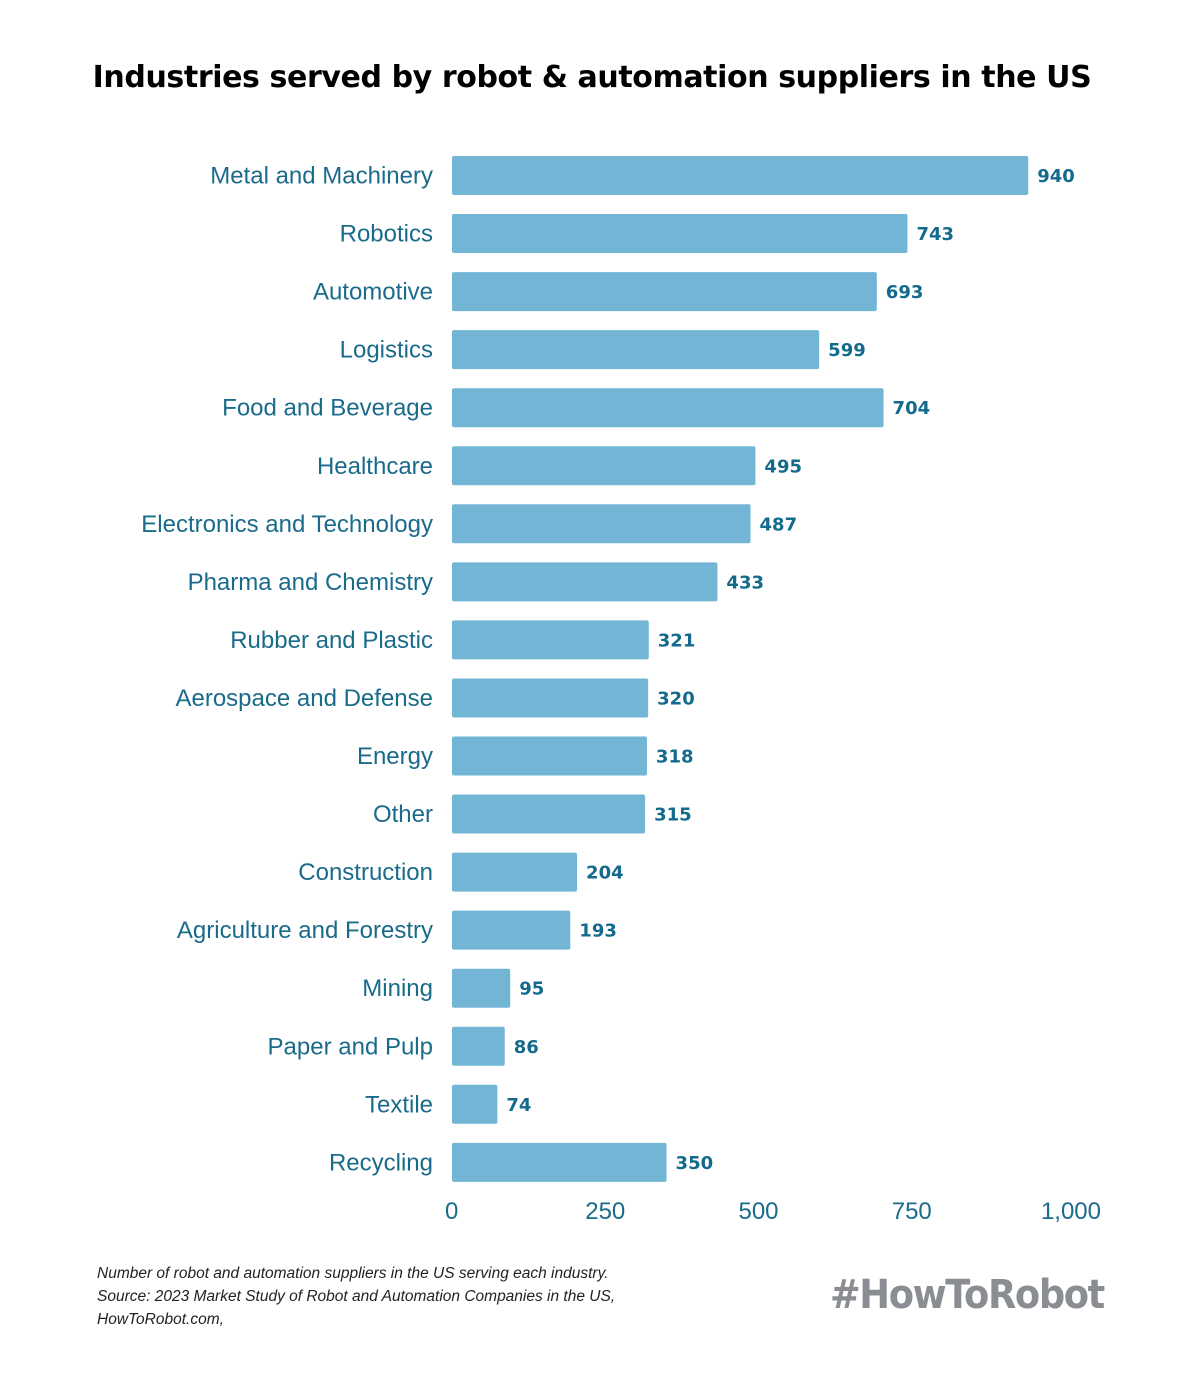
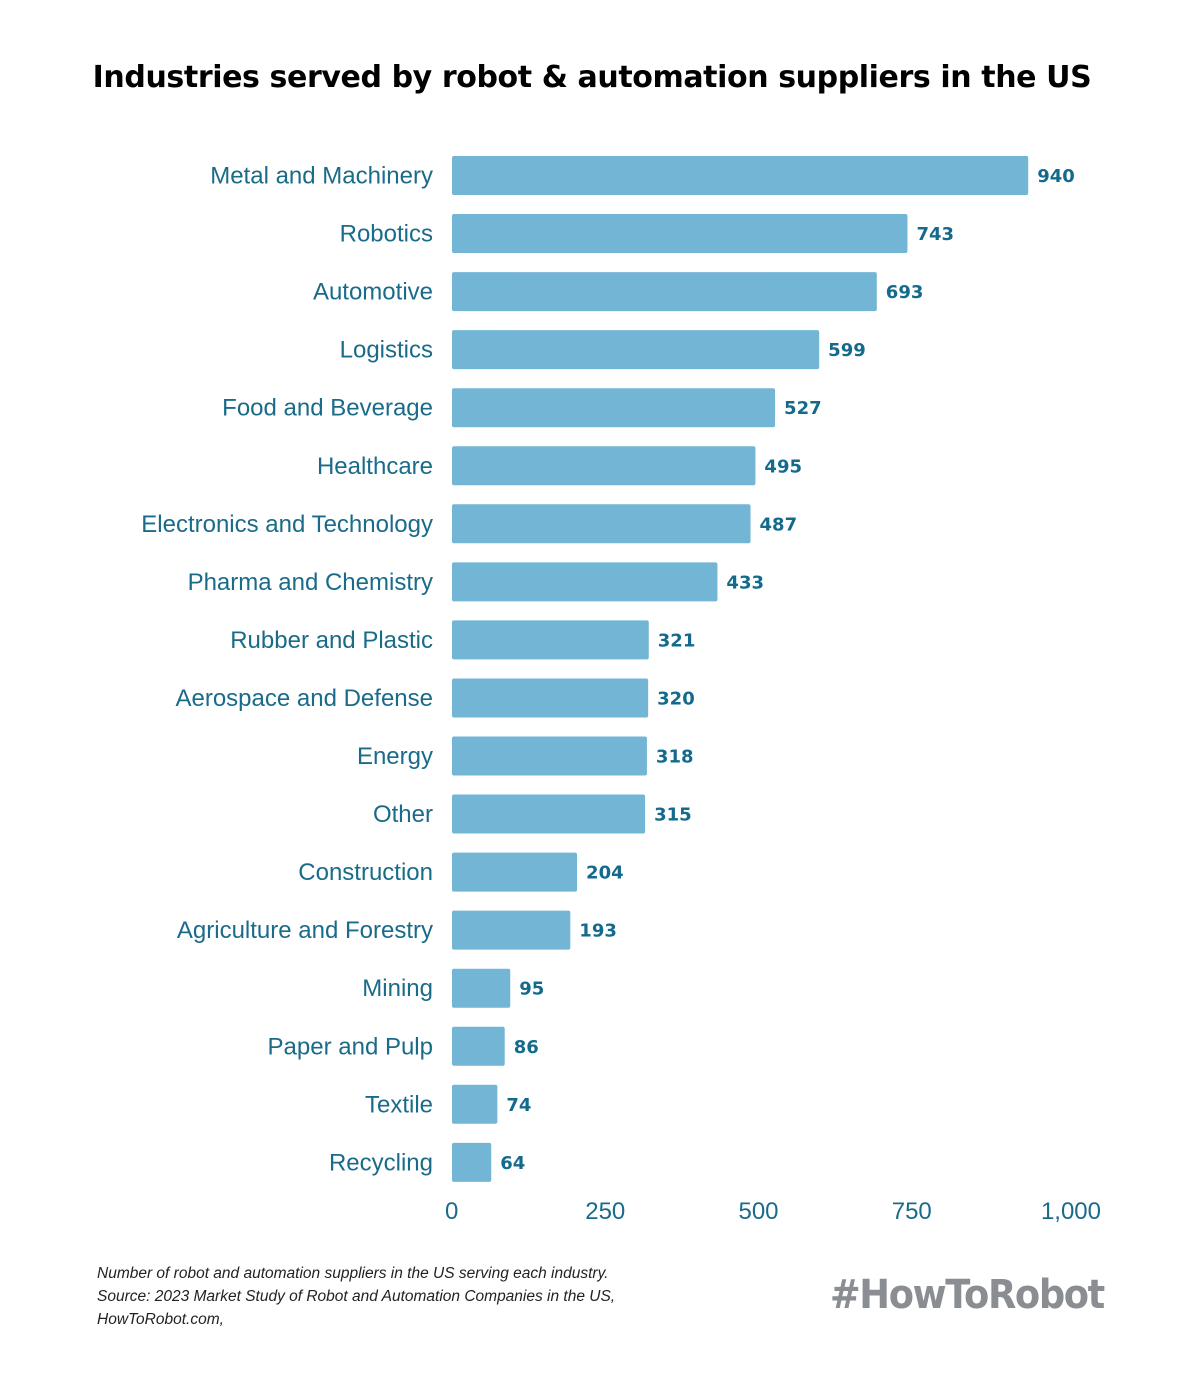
Food and Beverage: 704 -> 527
Recycling: 350 -> 64
